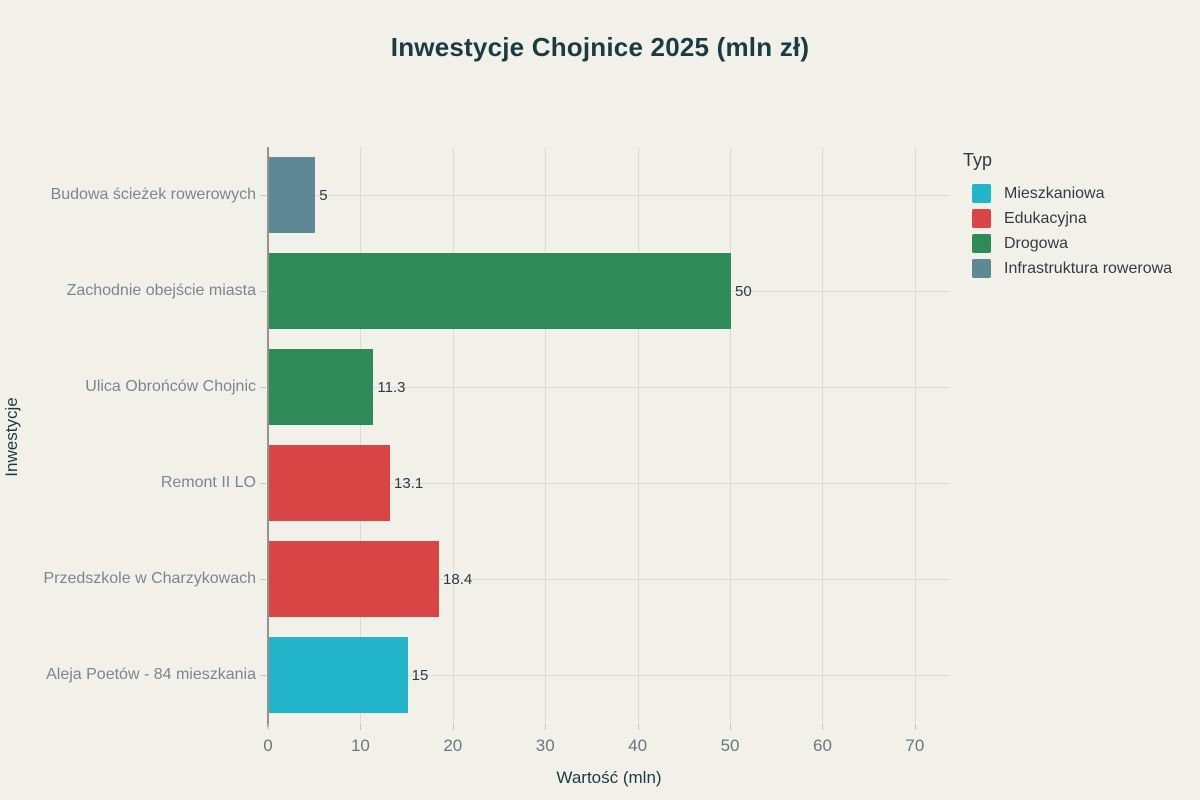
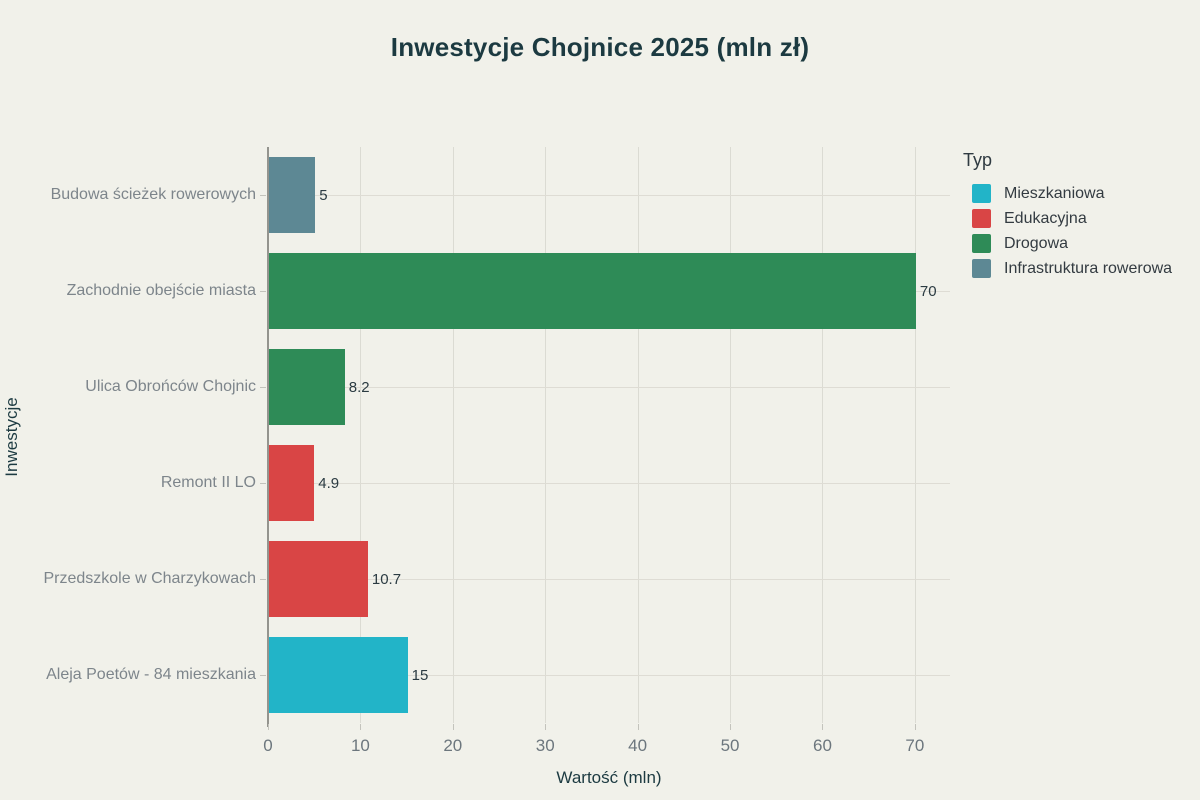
Zachodnie obejście miasta: 50 -> 70
Ulica Obrońców Chojnic: 11.3 -> 8.2
Remont II LO: 13.1 -> 4.9
Przedszkole w Charzykowach: 18.4 -> 10.7
